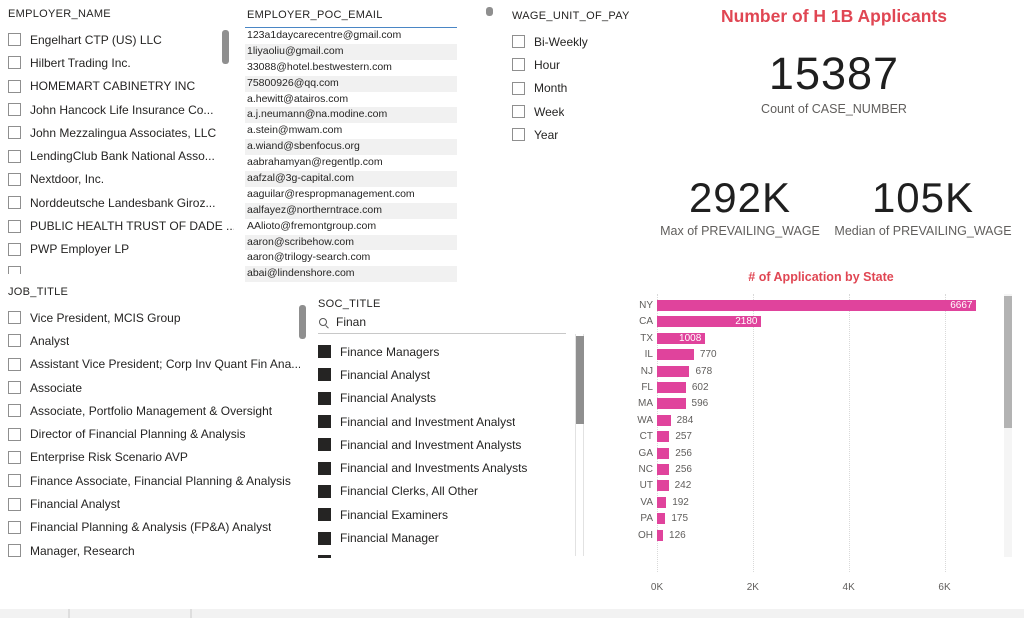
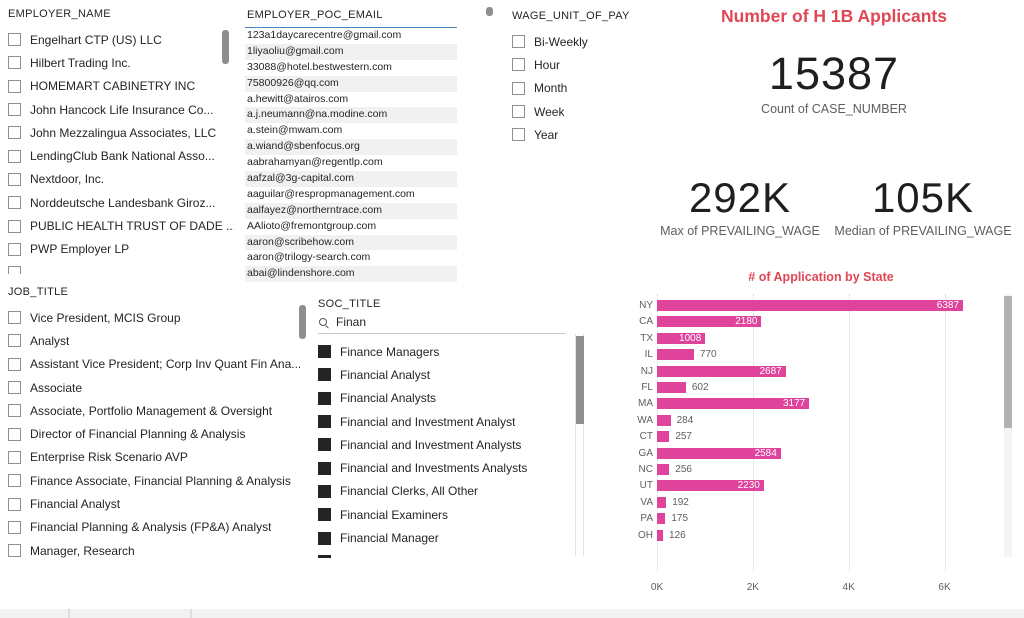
NY: 6667 -> 6387
NJ: 678 -> 2687
MA: 596 -> 3177
GA: 256 -> 2584
UT: 242 -> 2230
